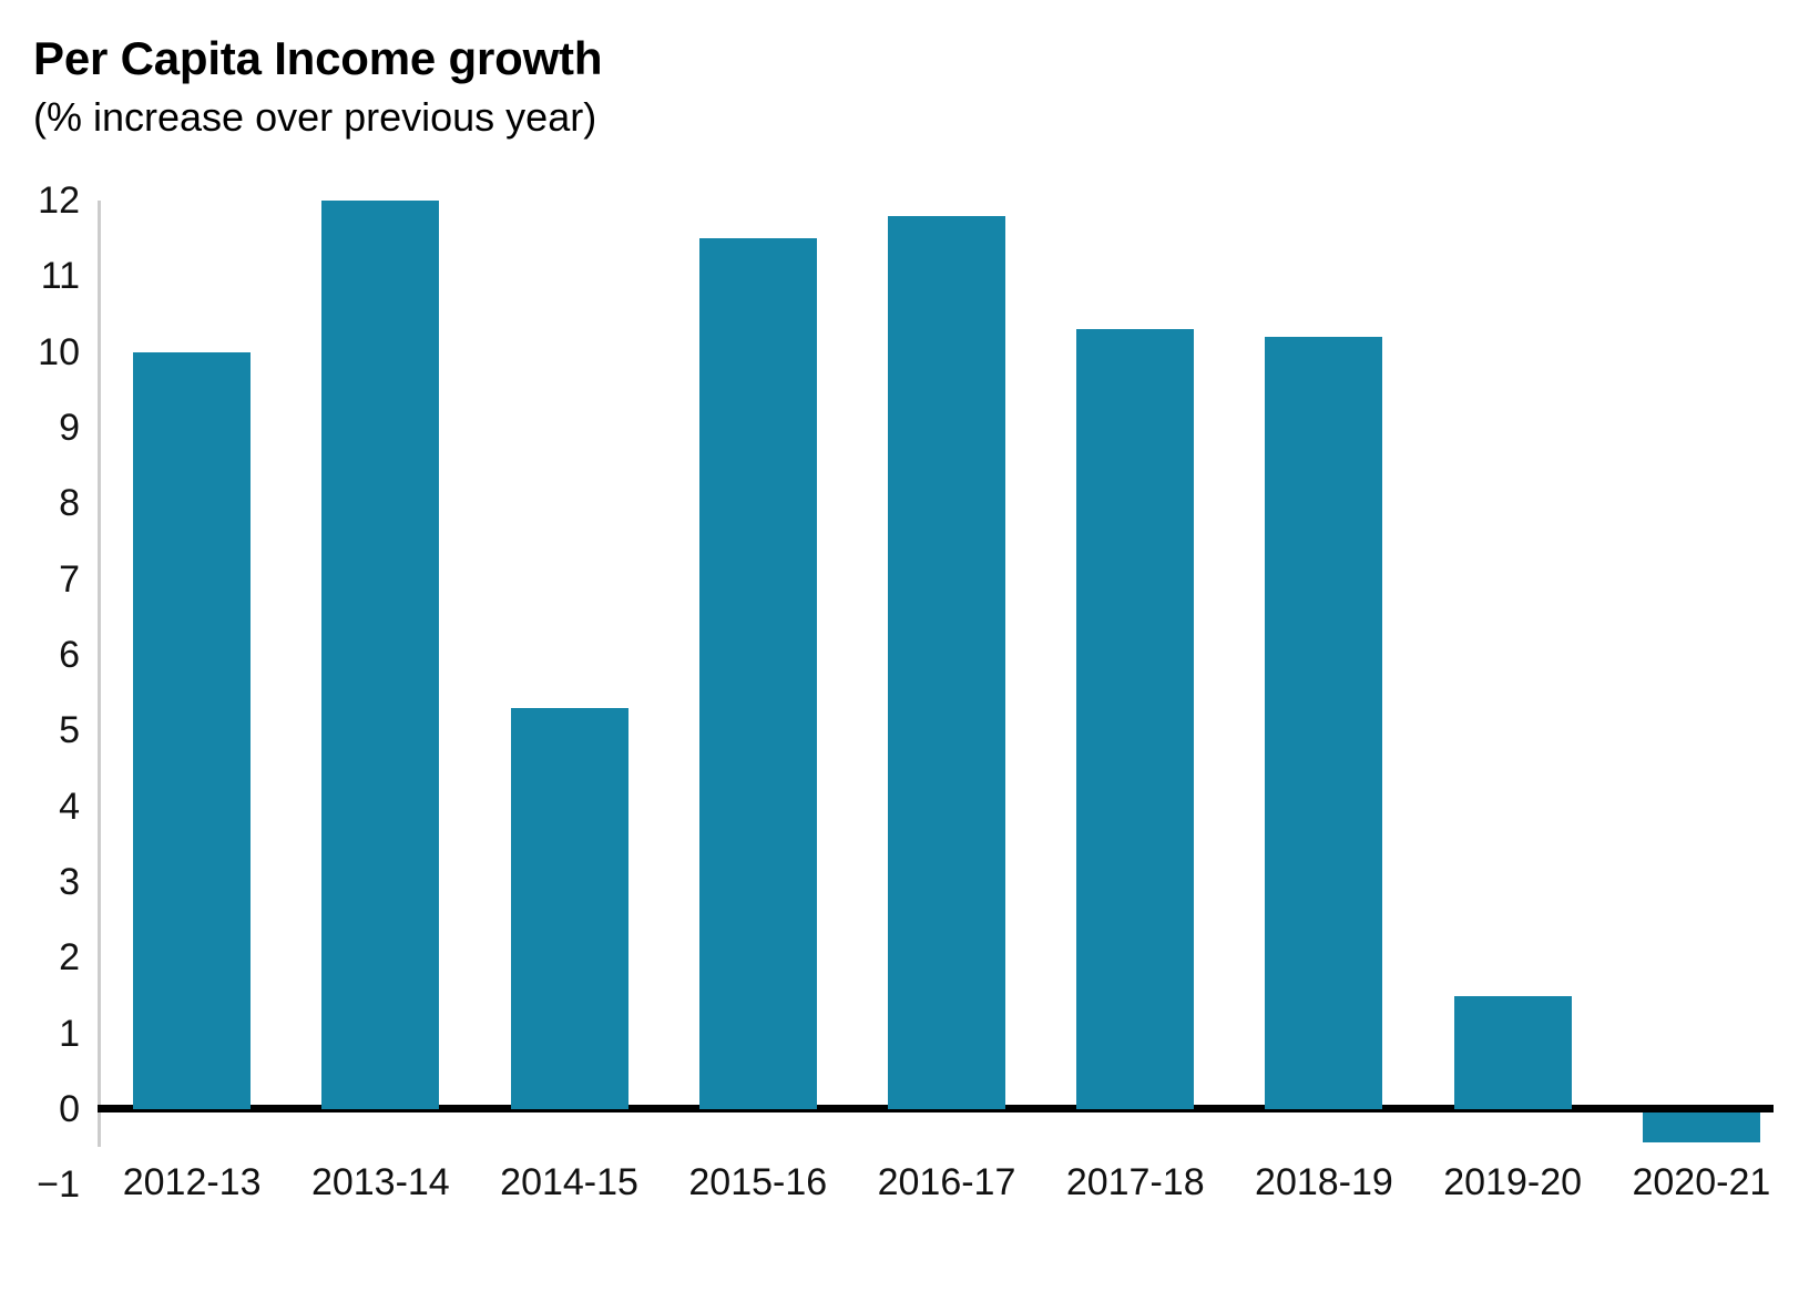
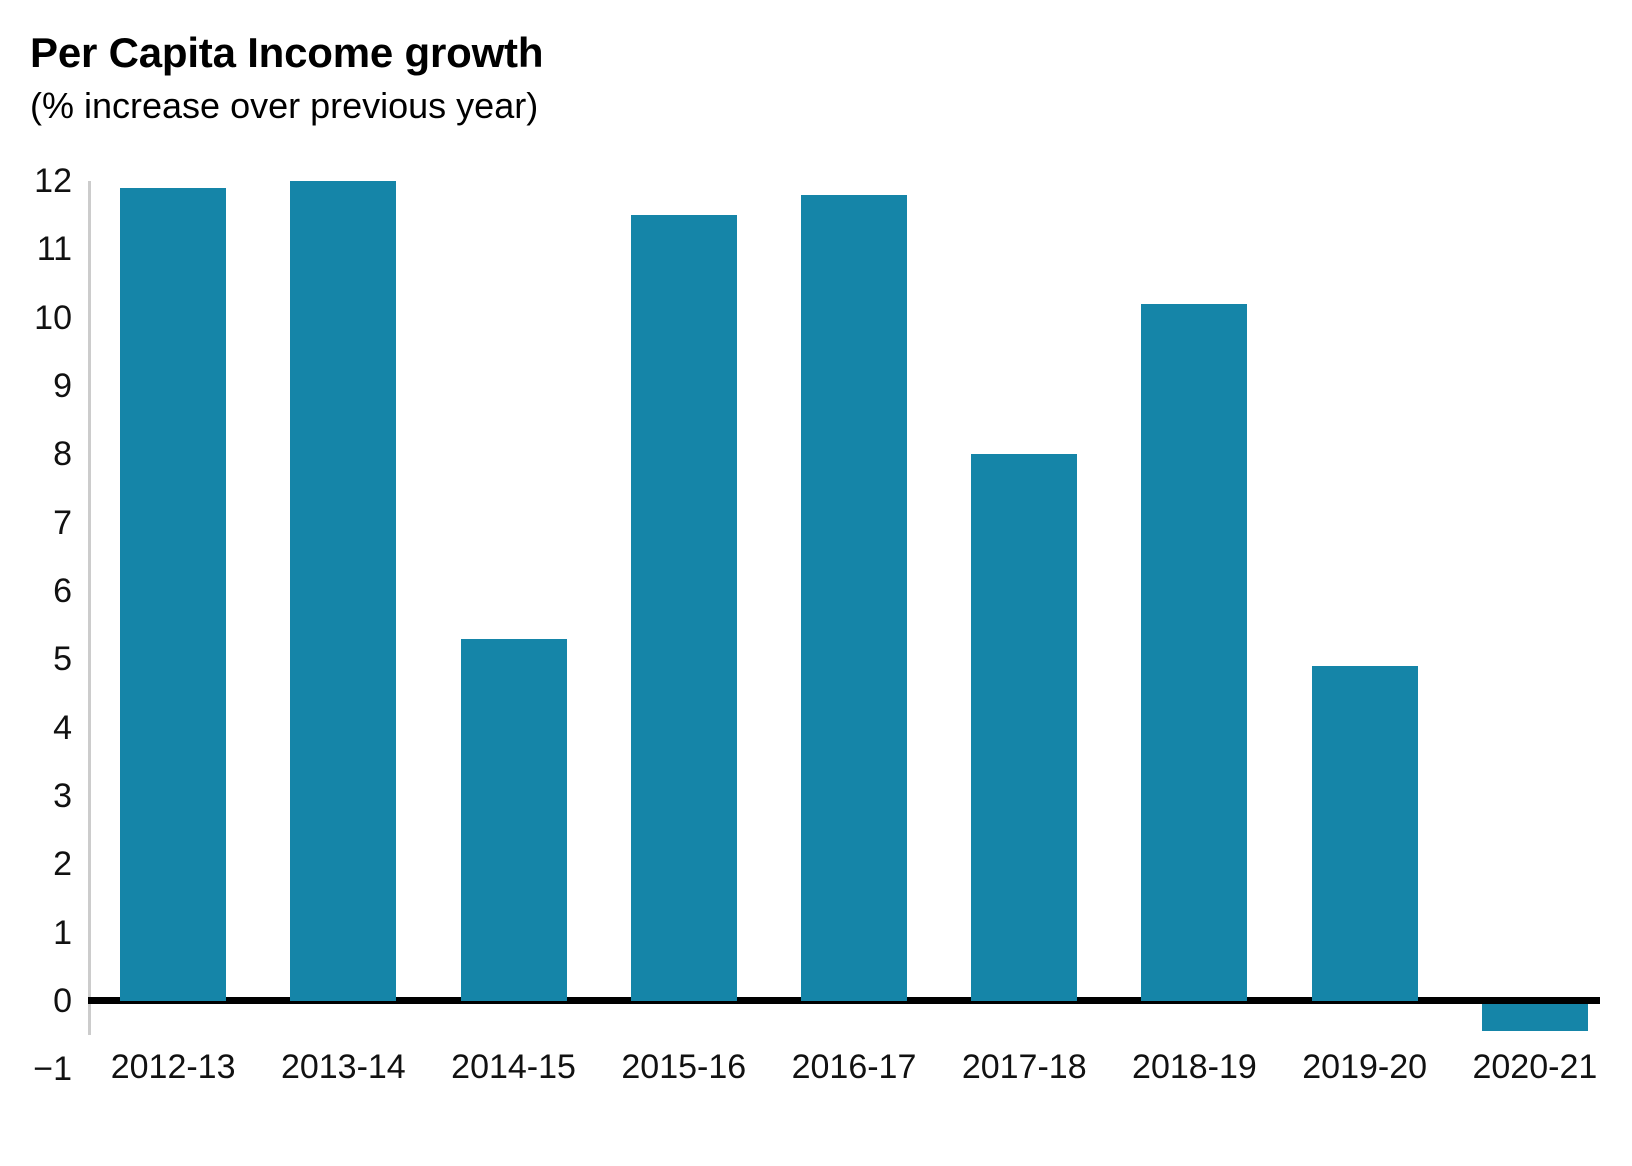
2012-13: 10.0 -> 11.9
2017-18: 10.3 -> 8.0
2019-20: 1.5 -> 4.9
